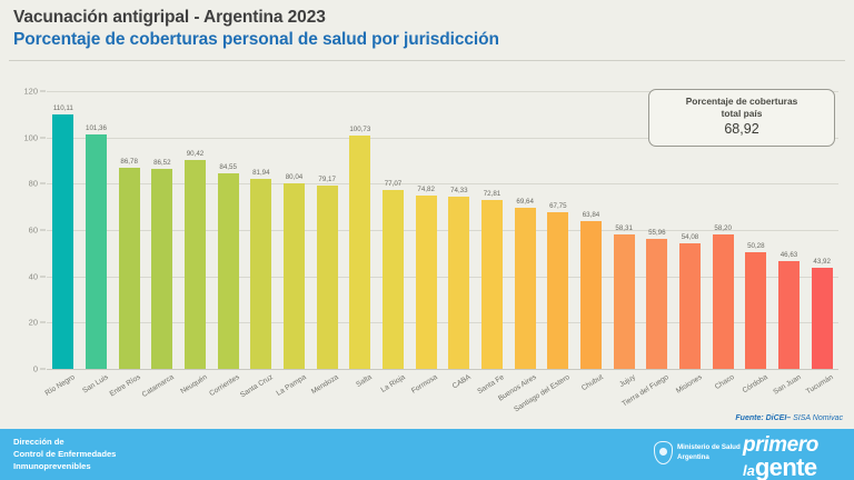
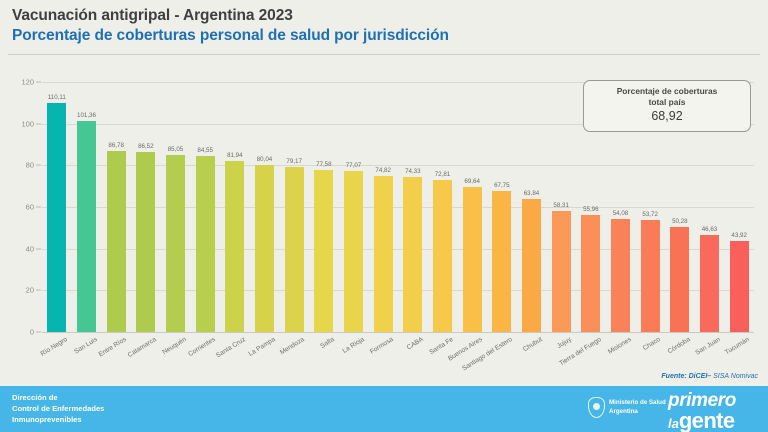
Neuquén: 90,42 -> 85,05
Salta: 100,73 -> 77,58
Chaco: 58,20 -> 53,72
